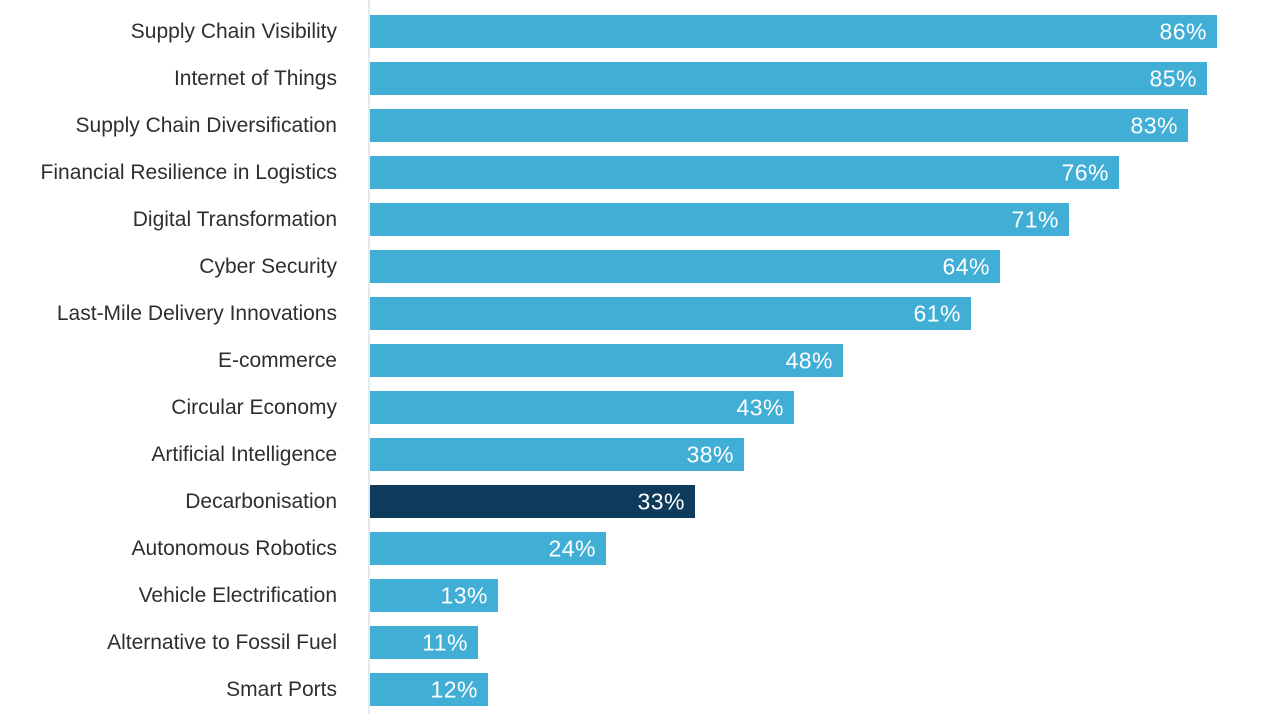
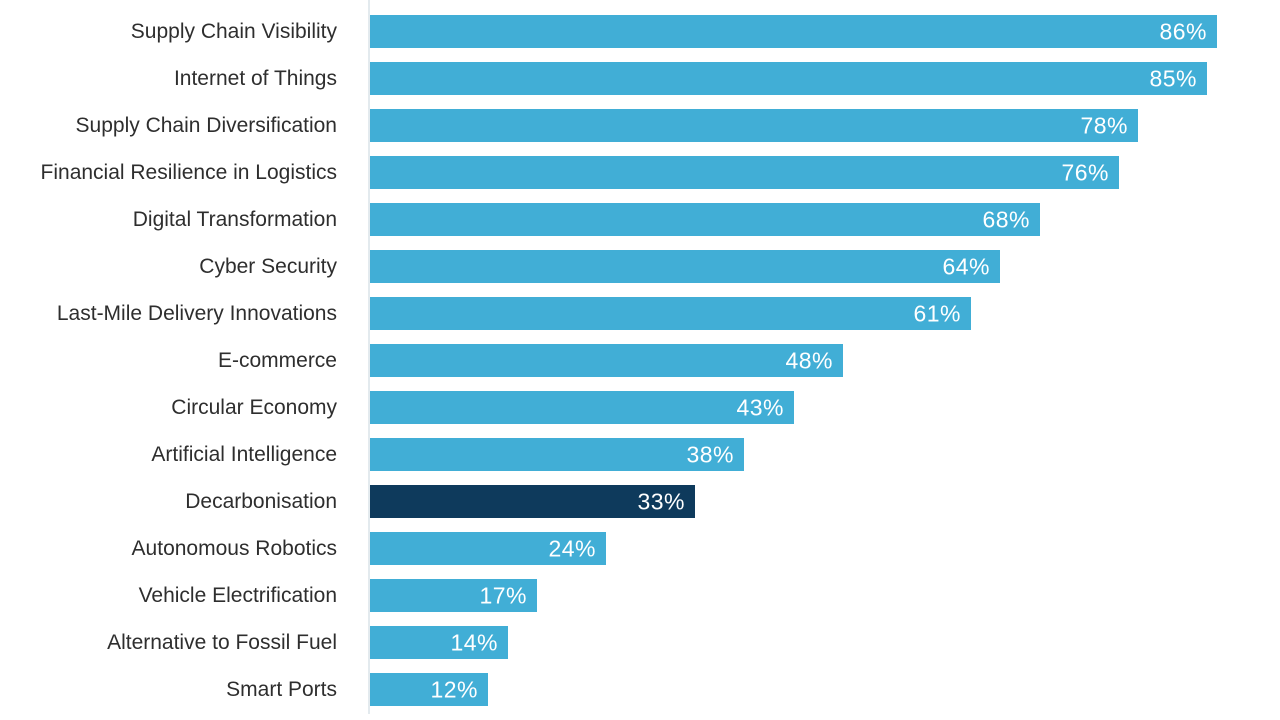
Supply Chain Diversification: 83% -> 78%
Digital Transformation: 71% -> 68%
Vehicle Electrification: 13% -> 17%
Alternative to Fossil Fuel: 11% -> 14%
